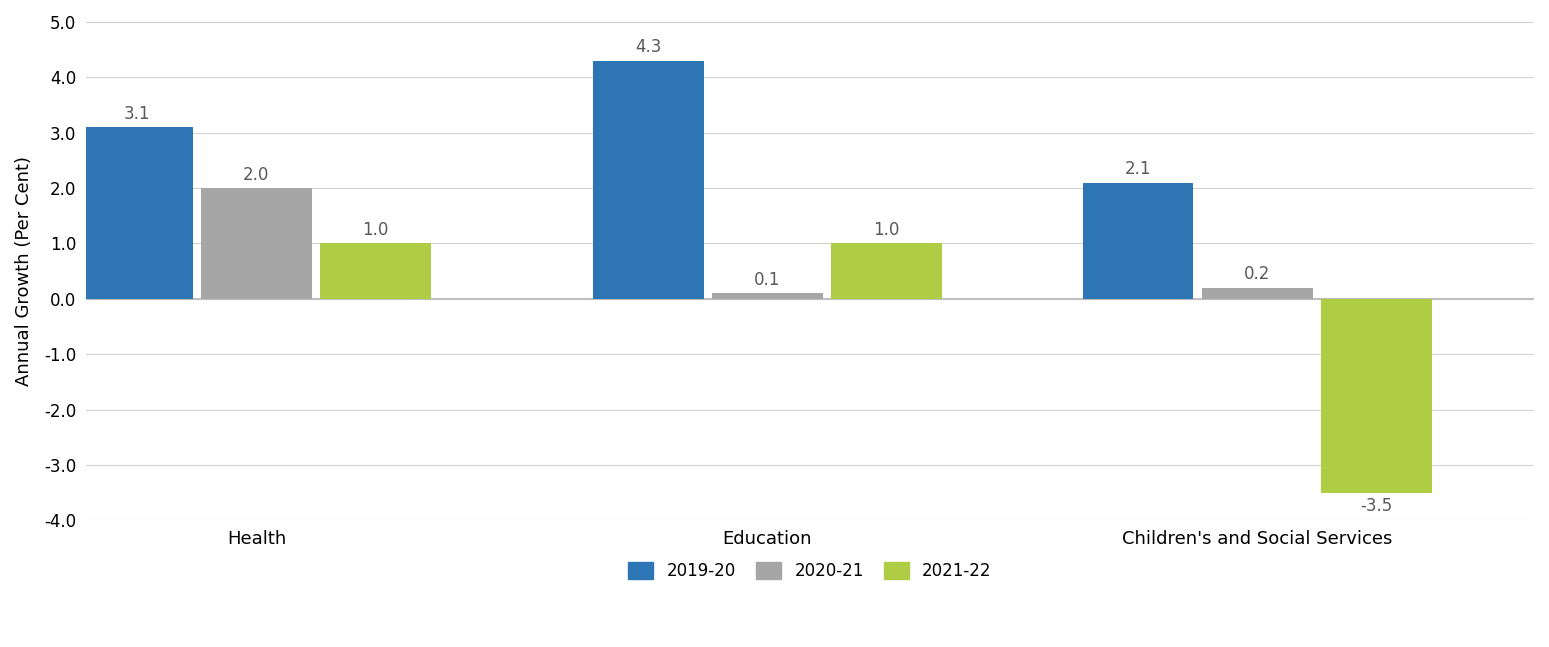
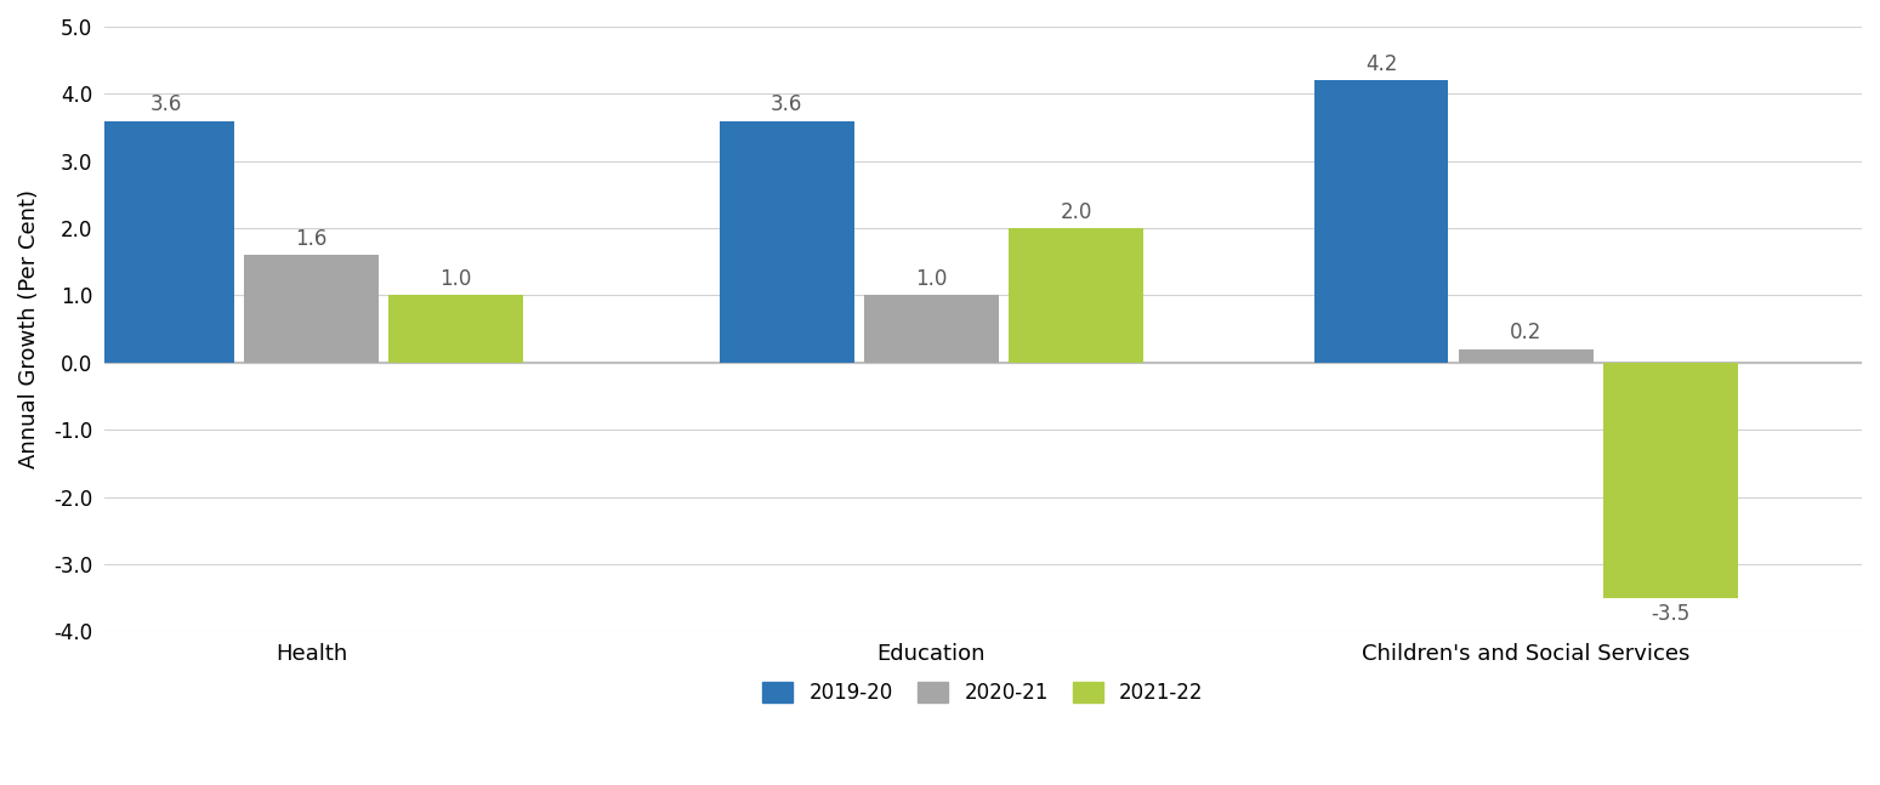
2019-20/Health: 3.1 -> 3.6
2020-21/Health: 2.0 -> 1.6
2019-20/Education: 4.3 -> 3.6
2020-21/Education: 0.1 -> 1.0
2021-22/Education: 1.0 -> 2.0
2019-20/Children's and Social Services: 2.1 -> 4.2
